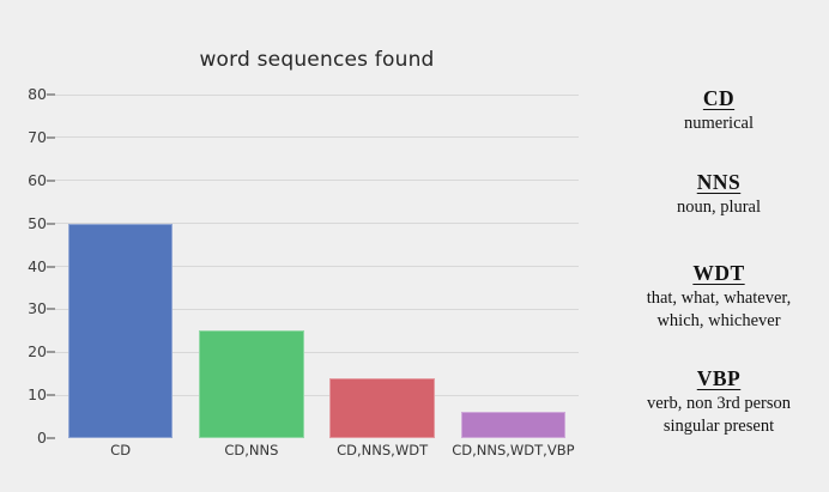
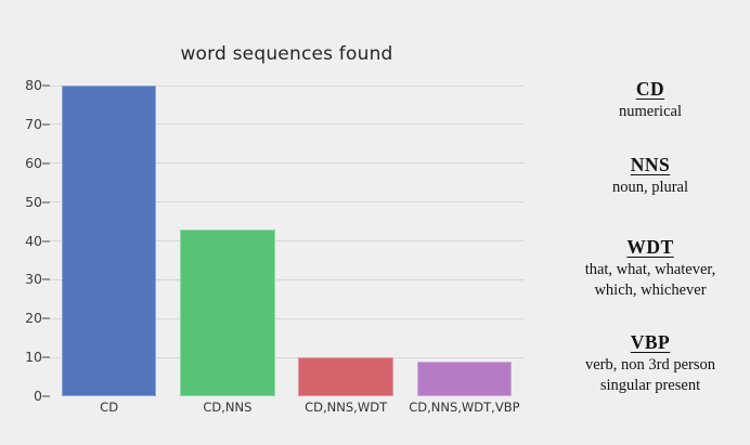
CD: 50 -> 80
CD,NNS: 25 -> 43
CD,NNS,WDT: 14 -> 10
CD,NNS,WDT,VBP: 6 -> 9
